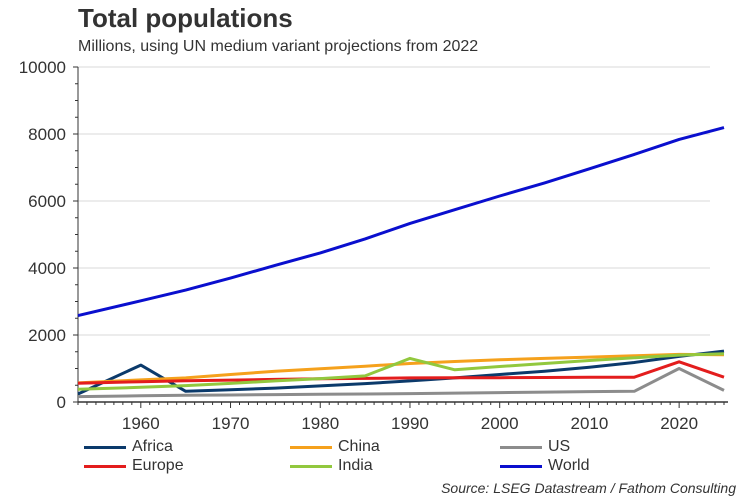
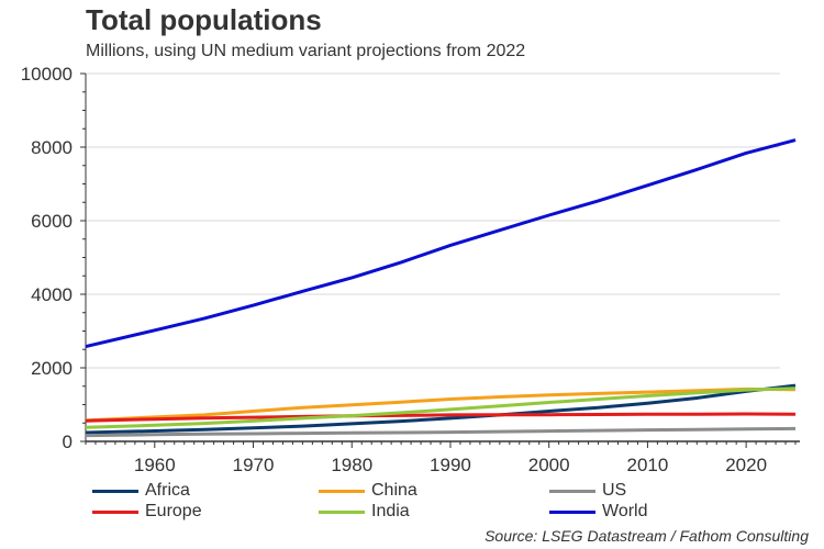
Africa/1960: 1100 -> 300
India/1990: 1300 -> 900
US/2020: 1000 -> 300
Europe/2020: 1200 -> 700
